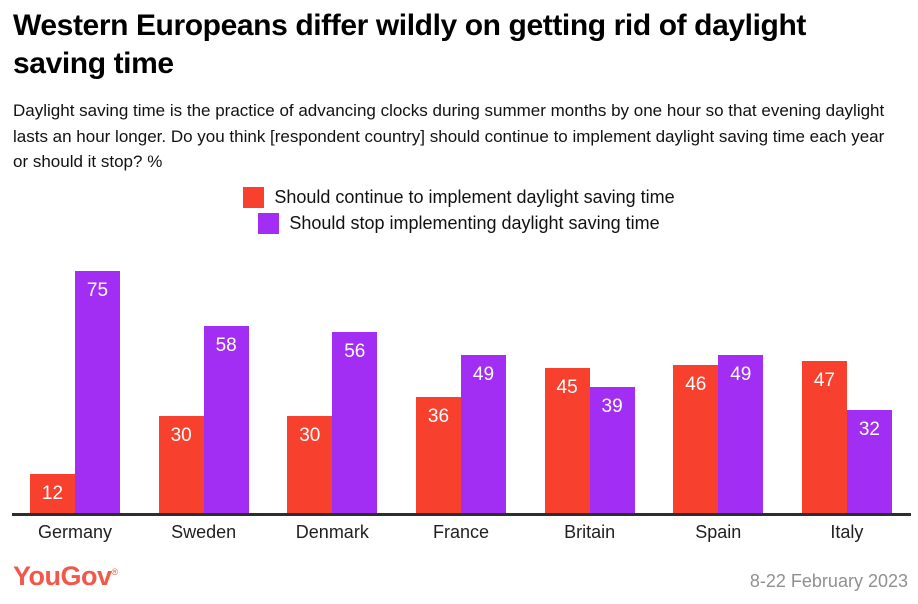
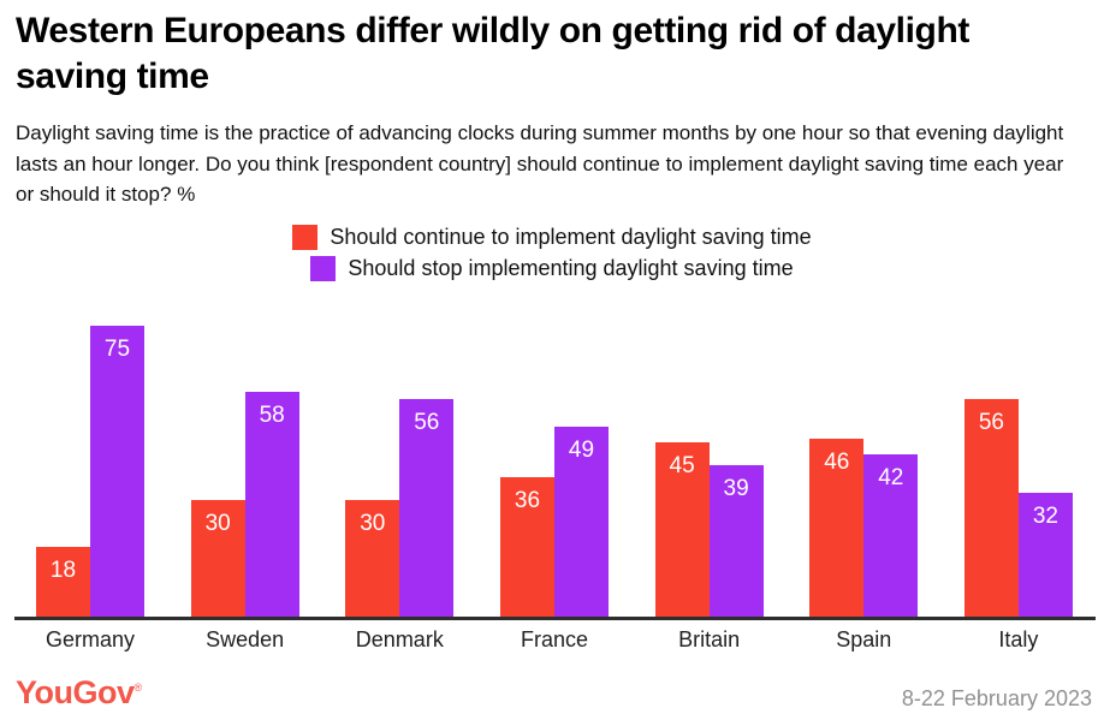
Should continue to implement daylight saving time/Germany: 12 -> 18
Should stop implementing daylight saving time/Spain: 49 -> 42
Should continue to implement daylight saving time/Italy: 47 -> 56
